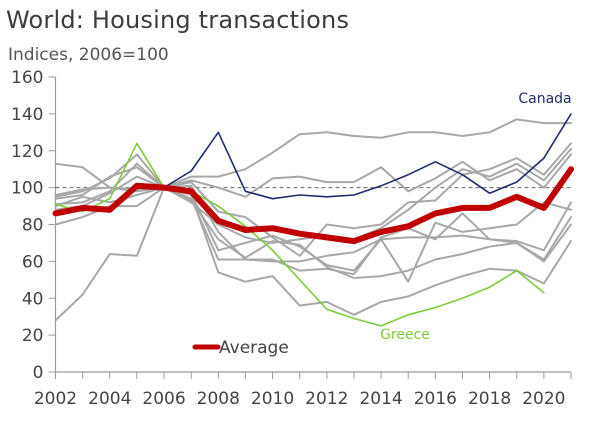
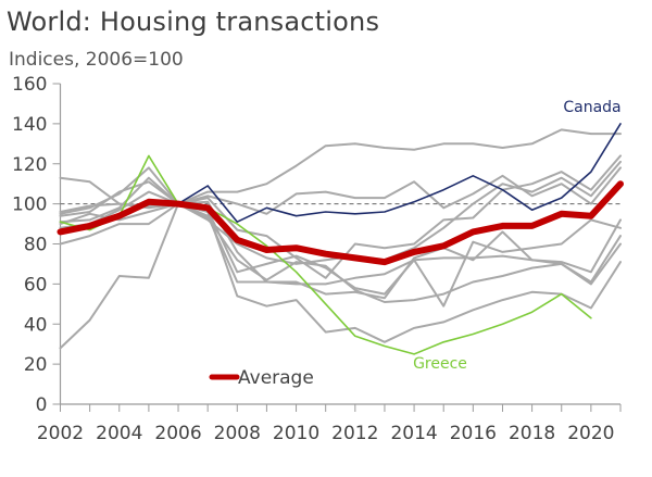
Average/2004: 88 -> 94
Canada/2008: 130 -> 91
Average/2020: 89 -> 94
